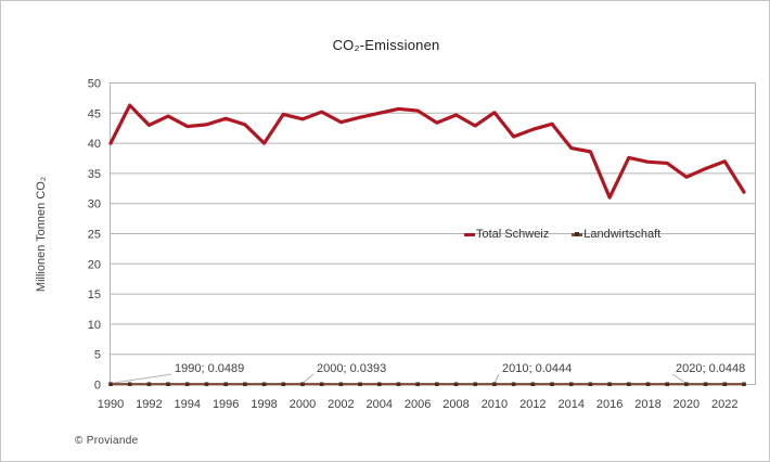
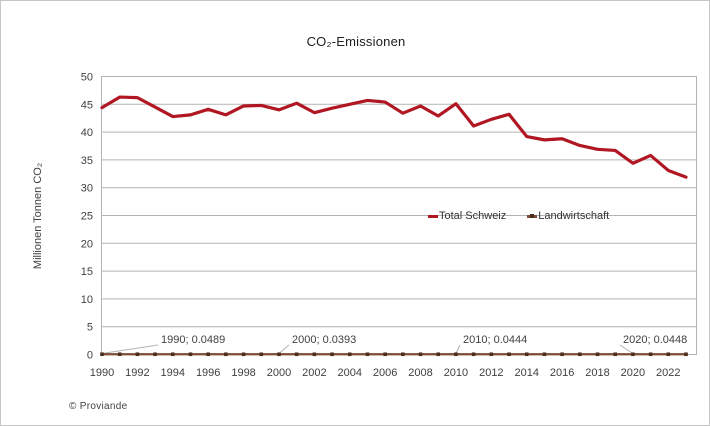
Total Schweiz/1990: 40 -> 44
Total Schweiz/1992: 43 -> 46
Total Schweiz/1998: 40 -> 45
Total Schweiz/2016: 31 -> 39
Total Schweiz/2022: 37 -> 33
